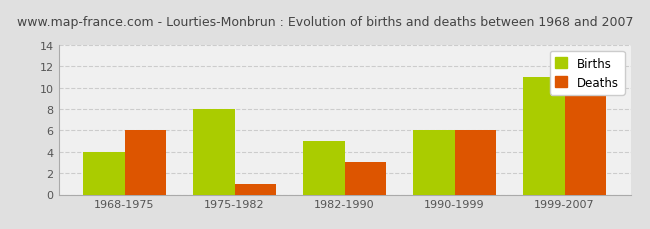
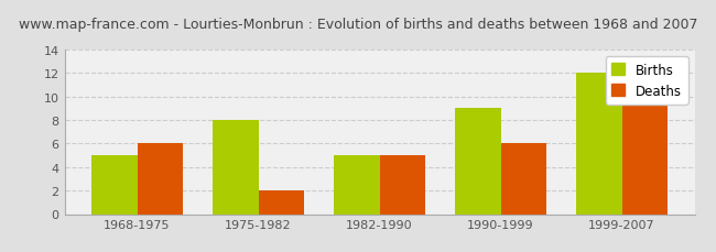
Births/1968-1975: 4 -> 5
Deaths/1975-1982: 1 -> 2
Deaths/1982-1990: 3 -> 5
Births/1990-1999: 6 -> 9
Births/1999-2007: 11 -> 12
